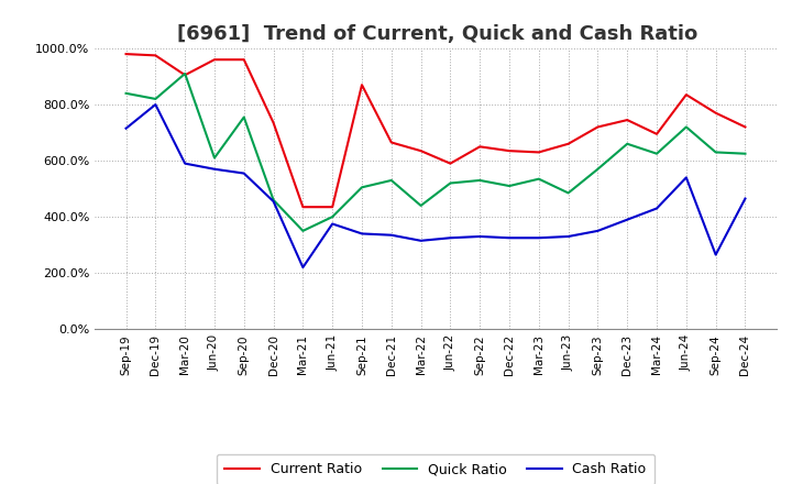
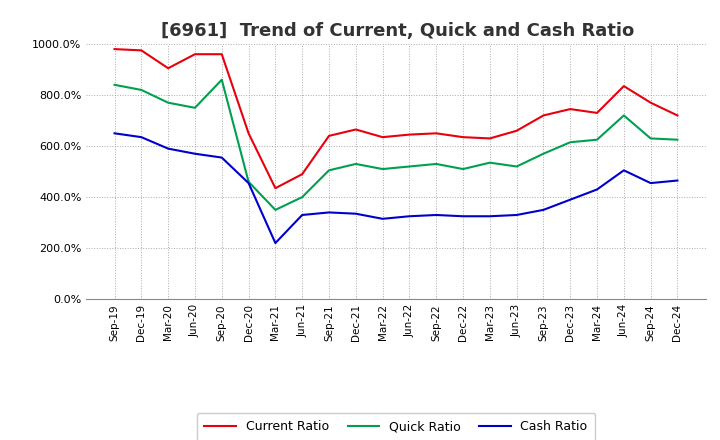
Cash Ratio/Sep-19: 715% -> 650%
Cash Ratio/Dec-19: 800% -> 635%
Quick Ratio/Mar-20: 910% -> 770%
Quick Ratio/Jun-20: 610% -> 750%
Quick Ratio/Sep-20: 755% -> 860%
Current Ratio/Dec-20: 735% -> 650%
Current Ratio/Jun-21: 435% -> 490%
Cash Ratio/Jun-21: 375% -> 330%
Current Ratio/Sep-21: 870% -> 640%
Quick Ratio/Mar-22: 440% -> 510%
Current Ratio/Jun-22: 590% -> 645%
Quick Ratio/Jun-23: 485% -> 520%
Quick Ratio/Dec-23: 660% -> 615%
Current Ratio/Mar-24: 695% -> 730%
Cash Ratio/Jun-24: 540% -> 505%
Cash Ratio/Sep-24: 265% -> 455%
